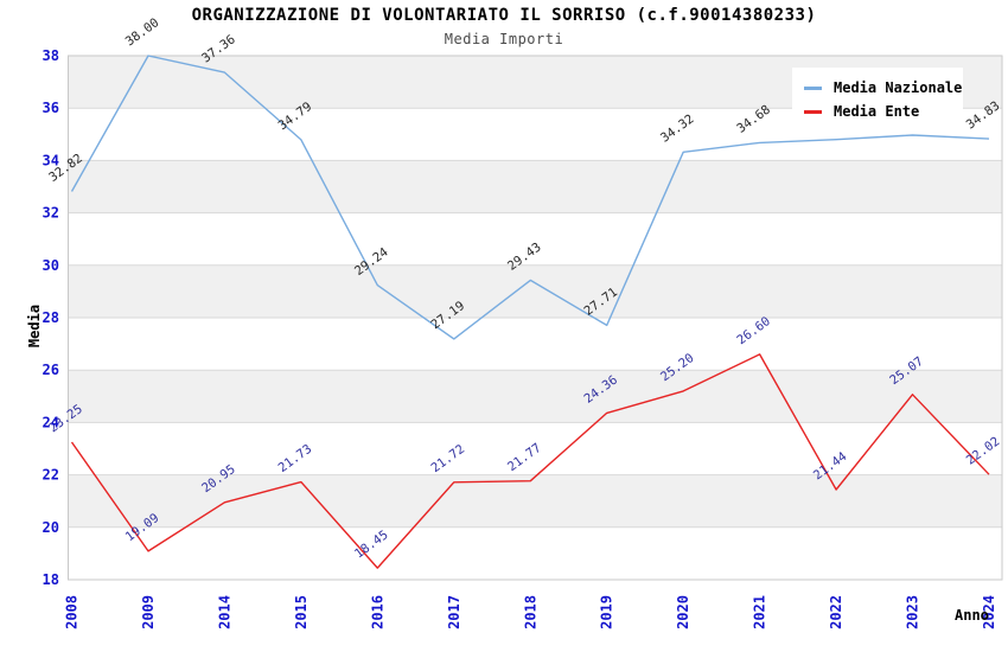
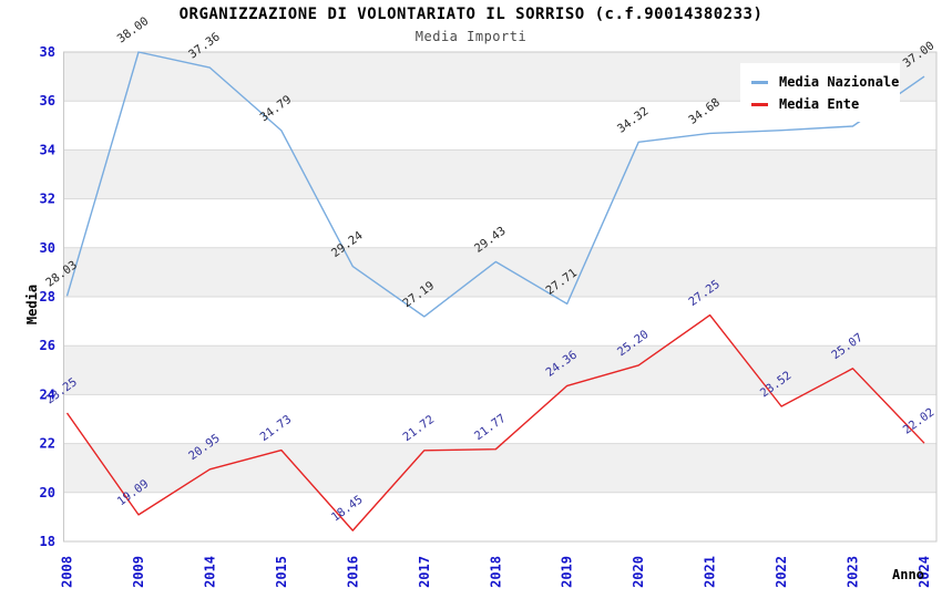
Media Nazionale/2008: 32.82 -> 28.03
Media Ente/2021: 26.60 -> 27.25
Media Ente/2022: 21.44 -> 23.52
Media Nazionale/2024: 34.83 -> 37.00
